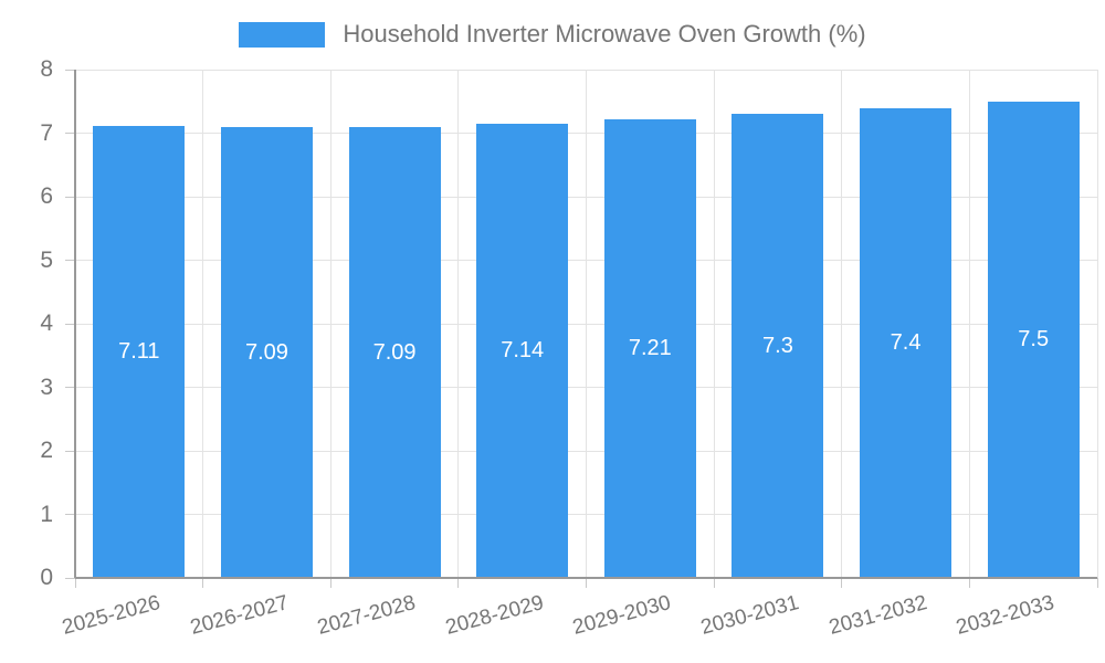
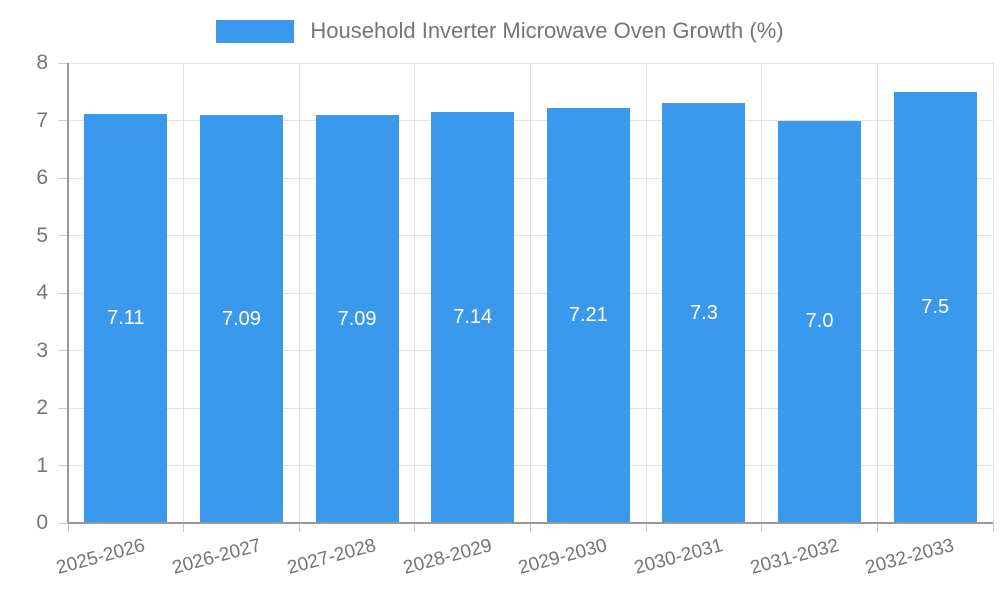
2031-2032: 7.4 -> 7.0
